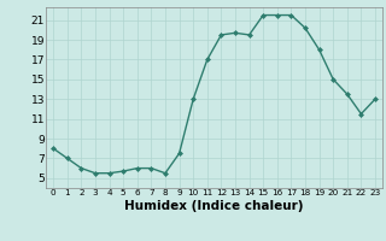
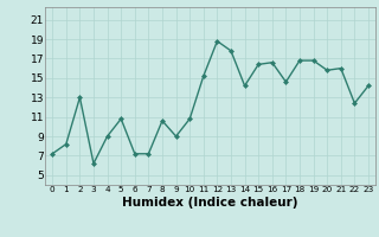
0: 8.0 -> 7.2
1: 7.0 -> 8.2
2: 6.0 -> 13.0
3: 5.5 -> 6.2
4: 5.5 -> 9.0
5: 5.7 -> 10.8
6: 6.0 -> 7.2
7: 6.0 -> 7.2
8: 5.5 -> 10.6
9: 7.5 -> 9.0
10: 13.0 -> 10.8
11: 17.0 -> 15.2
12: 19.5 -> 18.8
13: 19.7 -> 17.8
14: 19.5 -> 14.2
15: 21.5 -> 16.4
16: 21.5 -> 16.6
17: 21.5 -> 14.6
18: 20.2 -> 16.8
19: 18.0 -> 16.8
20: 15.0 -> 15.8
21: 13.5 -> 16.0
22: 11.5 -> 12.4
23: 13.0 -> 14.2
